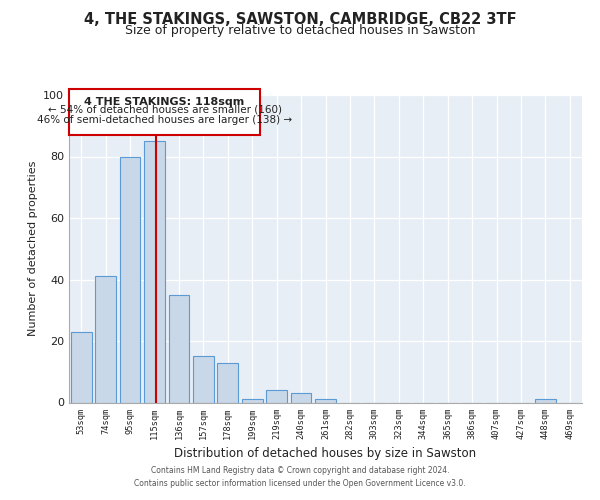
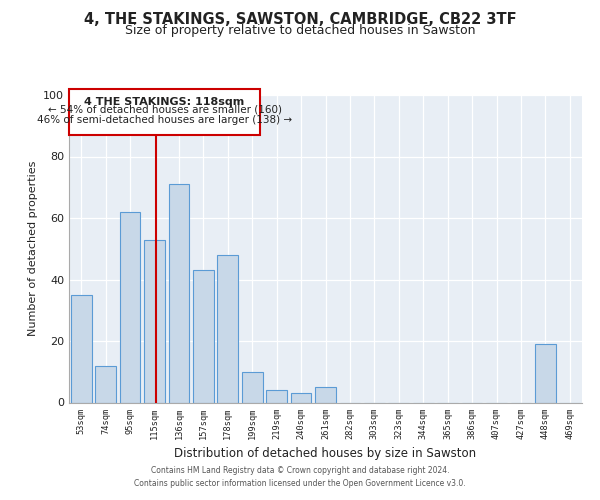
53sqm: 23 -> 35
74sqm: 41 -> 12
95sqm: 80 -> 62
115sqm: 85 -> 53
136sqm: 35 -> 71
157sqm: 15 -> 43
178sqm: 13 -> 48
199sqm: 1 -> 10
261sqm: 1 -> 5
448sqm: 1 -> 19
